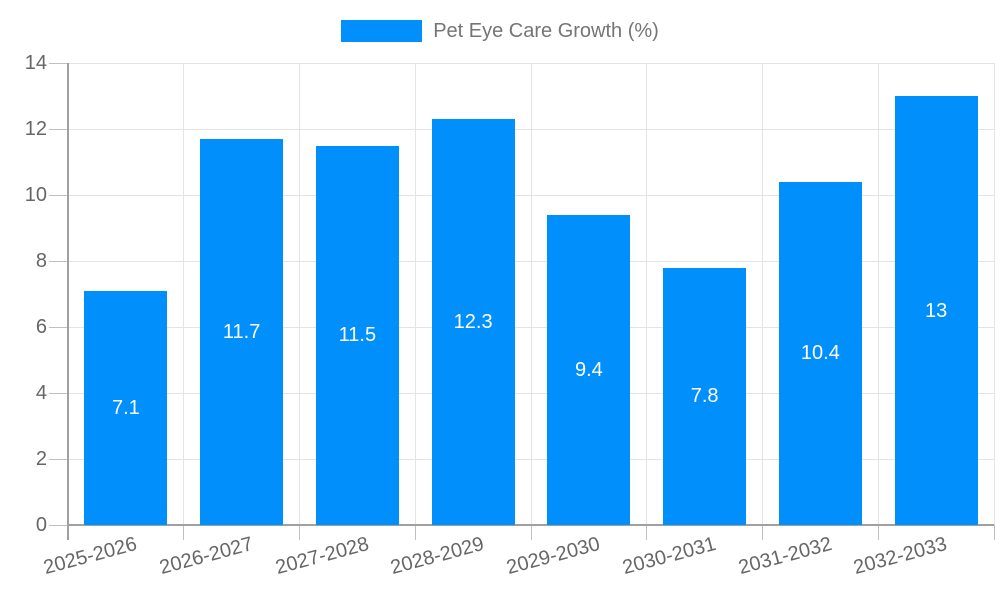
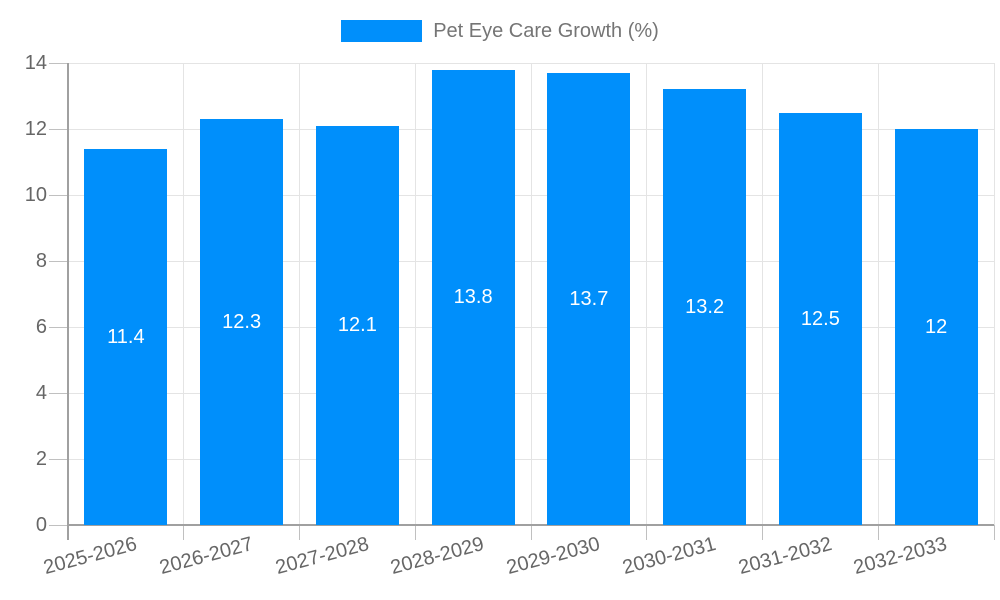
2025-2026: 7.1 -> 11.4
2026-2027: 11.7 -> 12.3
2027-2028: 11.5 -> 12.1
2028-2029: 12.3 -> 13.8
2029-2030: 9.4 -> 13.7
2030-2031: 7.8 -> 13.2
2031-2032: 10.4 -> 12.5
2032-2033: 13 -> 12
